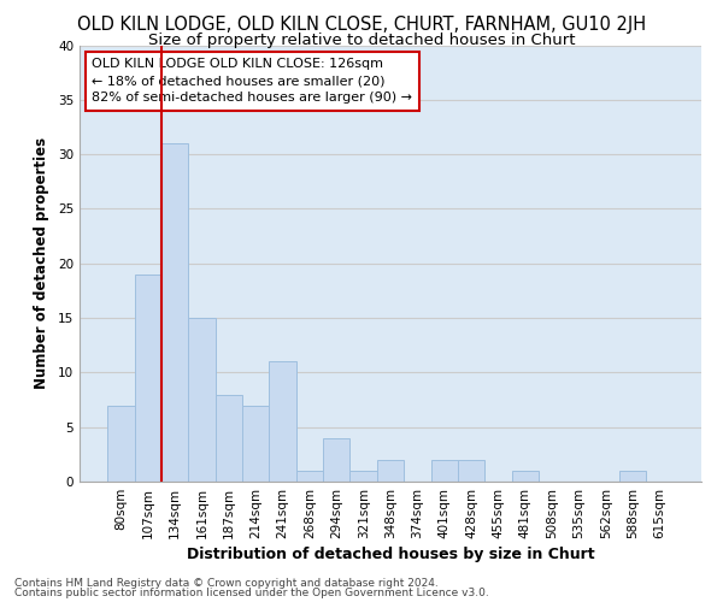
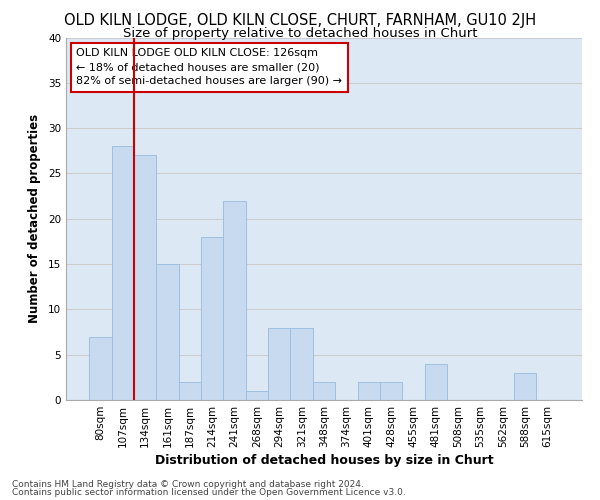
107sqm: 19 -> 28
134sqm: 31 -> 27
187sqm: 8 -> 2
214sqm: 7 -> 18
241sqm: 11 -> 22
294sqm: 4 -> 8
321sqm: 1 -> 8
481sqm: 1 -> 4
588sqm: 1 -> 3
